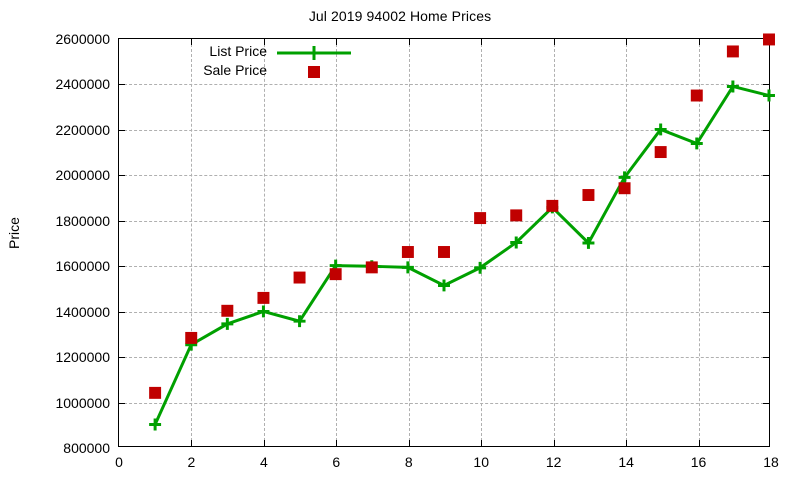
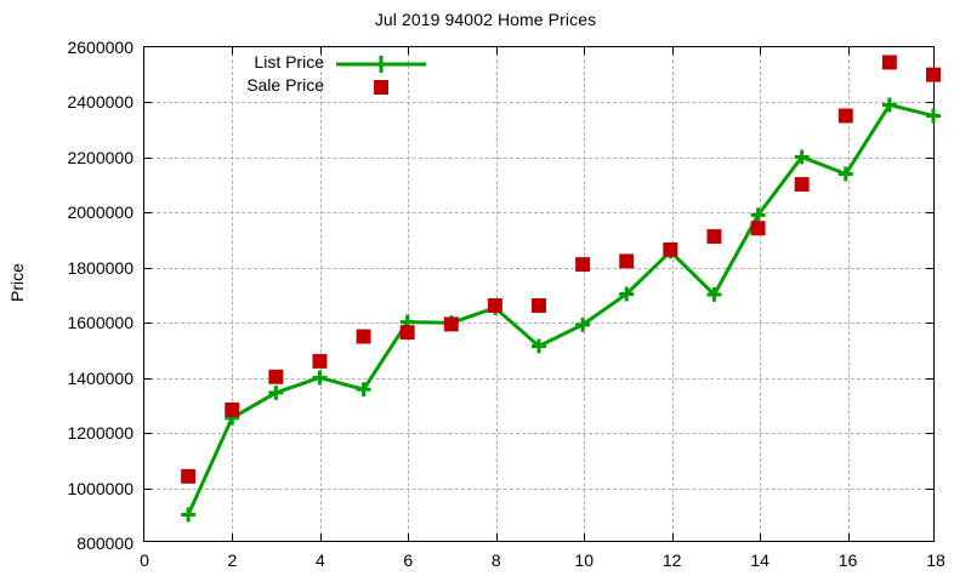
List Price/8: 1590000 -> 1650000
Sale Price/18: 2600000 -> 2500000
